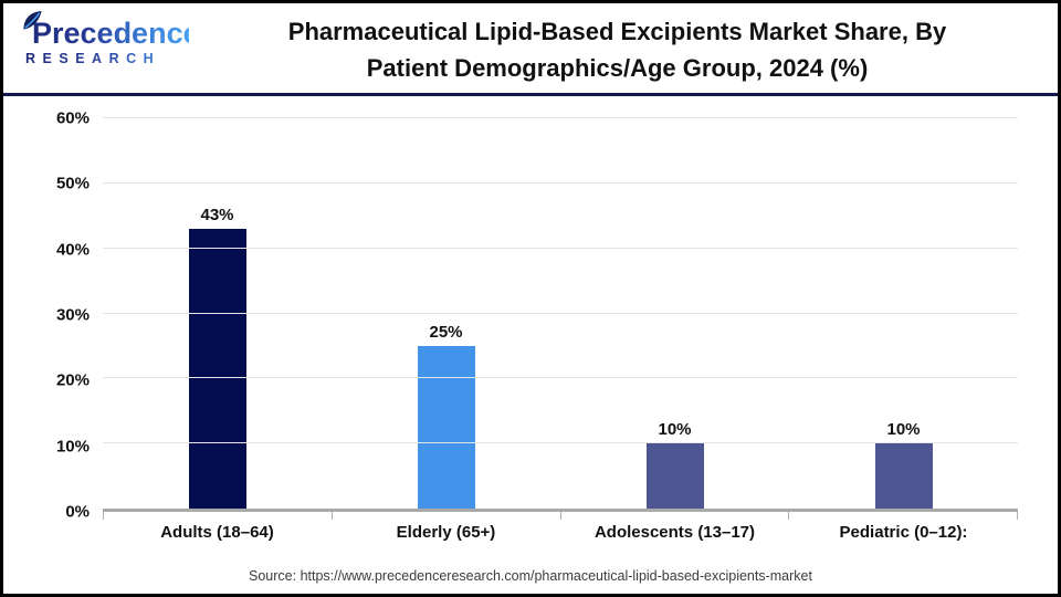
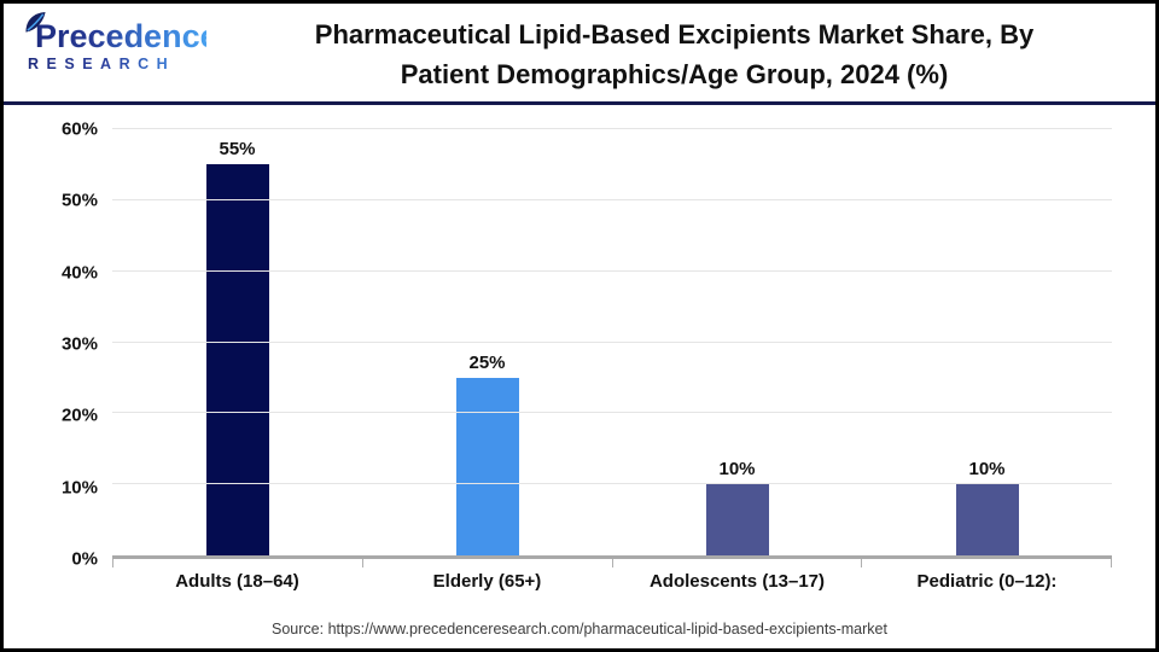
Adults (18–64): 43% -> 55%
